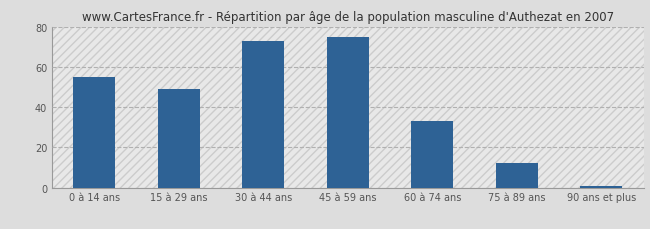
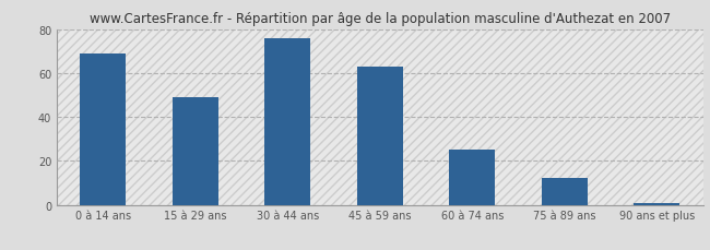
0 à 14 ans: 55 -> 69
30 à 44 ans: 73 -> 76
45 à 59 ans: 75 -> 63
60 à 74 ans: 33 -> 25
